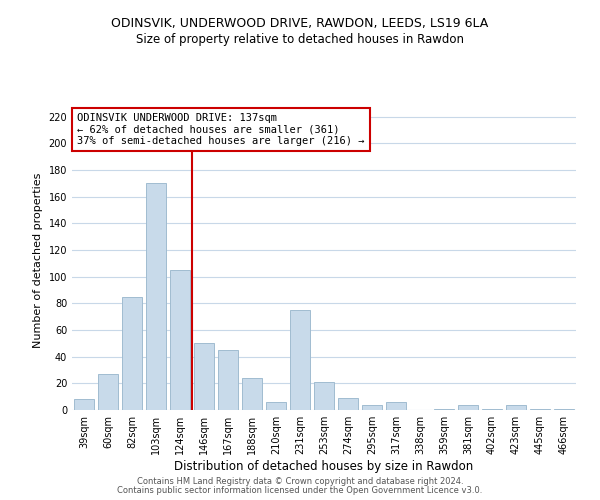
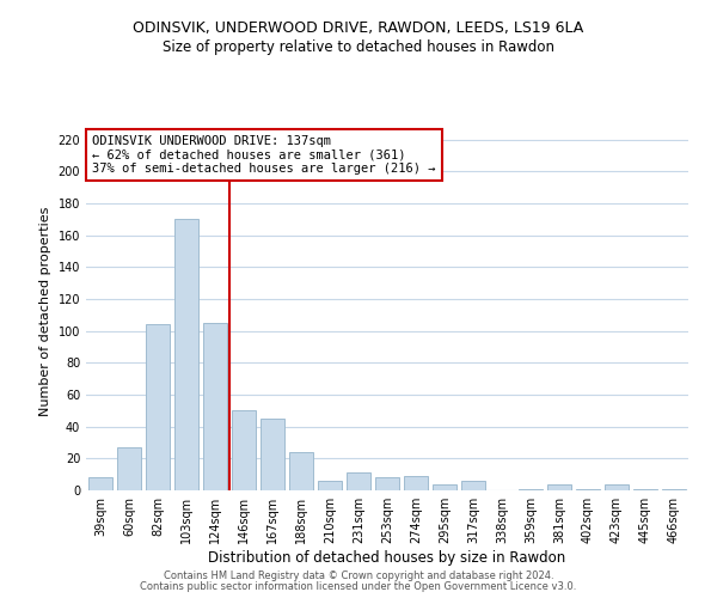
82sqm: 85 -> 104
231sqm: 75 -> 11
253sqm: 21 -> 8
